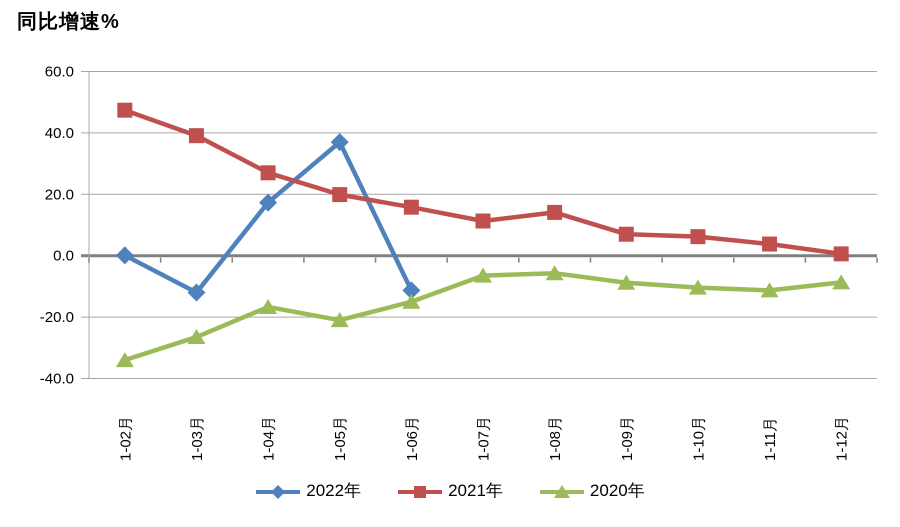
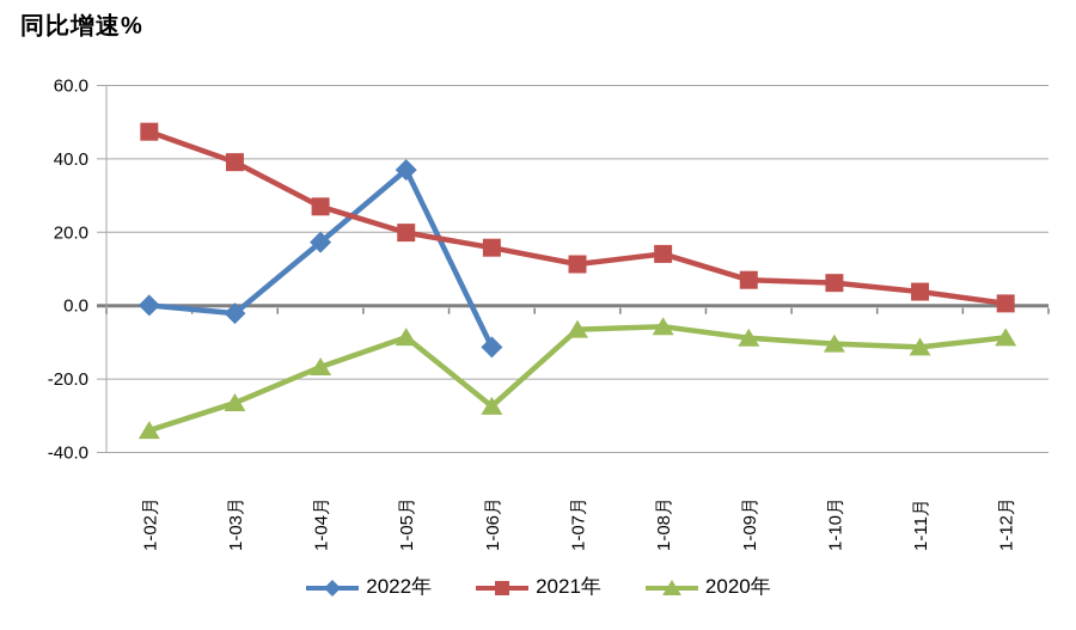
2022年/1-03月: -12 -> -2
2020年/1-05月: -21 -> -9
2020年/1-06月: -15 -> -27
